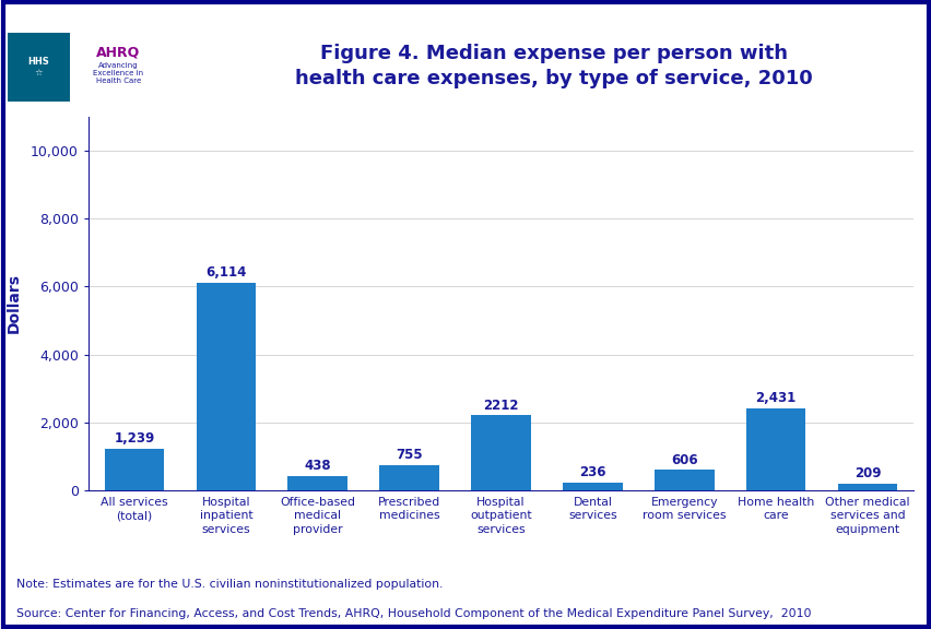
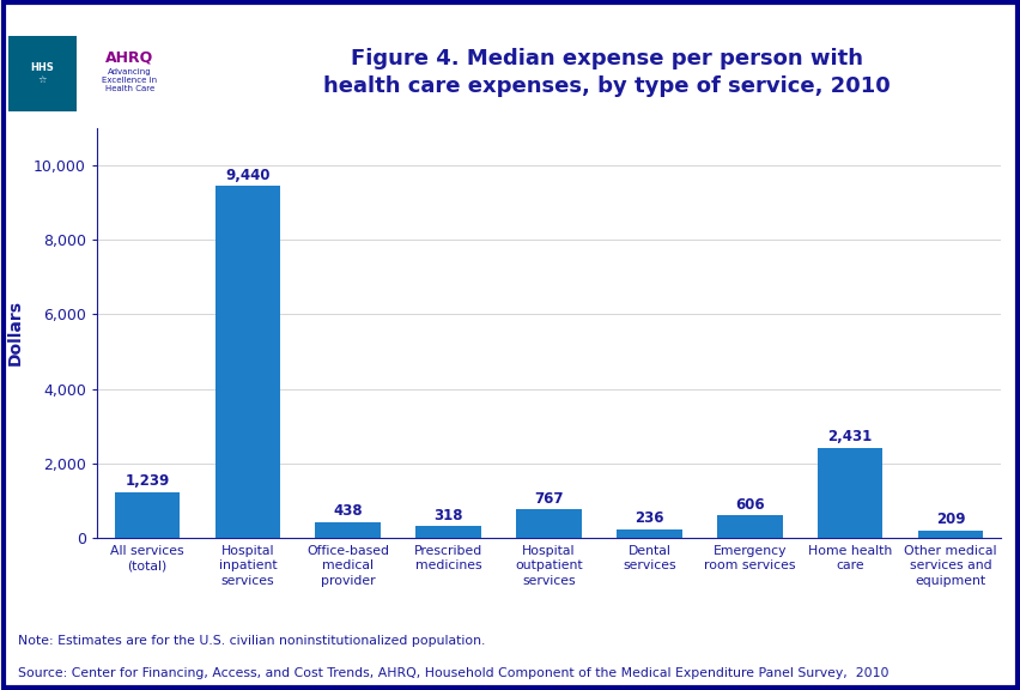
Hospital inpatient services: 6,114 -> 9,440
Prescribed medicines: 755 -> 318
Hospital outpatient services: 2212 -> 767
